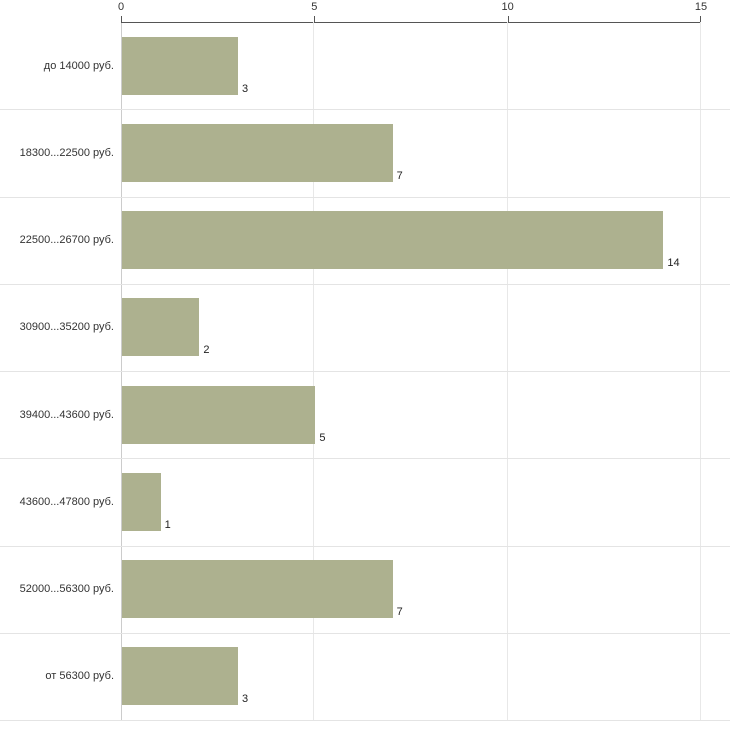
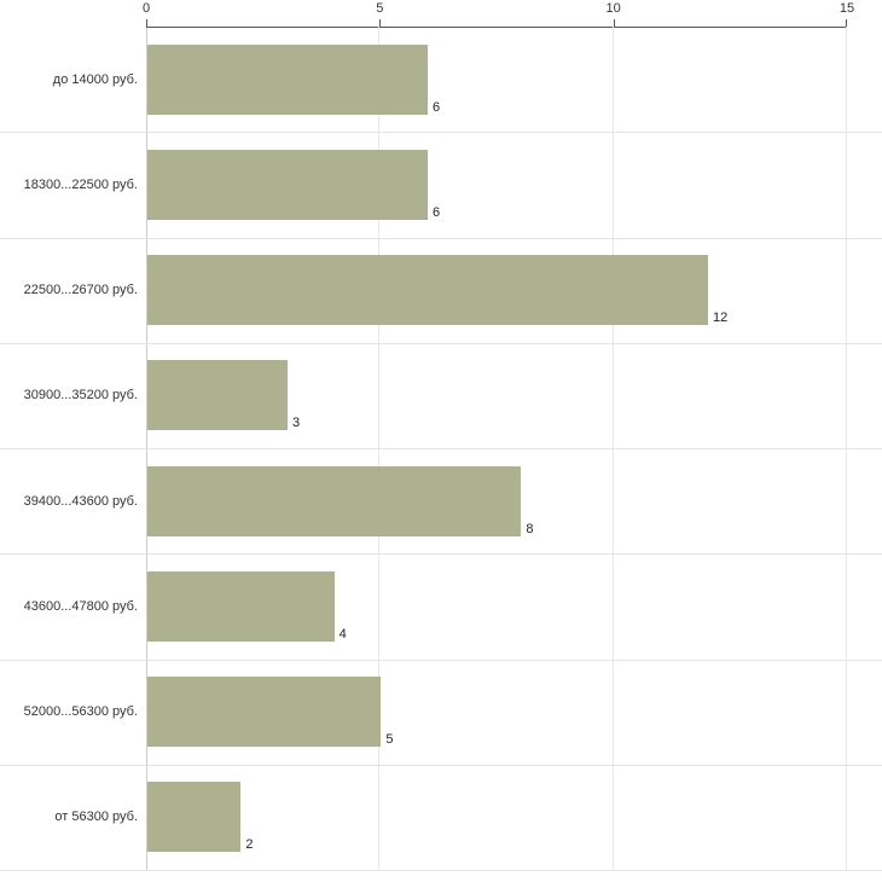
до 14000 руб.: 3 -> 6
18300...22500 руб.: 7 -> 6
22500...26700 руб.: 14 -> 12
30900...35200 руб.: 2 -> 3
39400...43600 руб.: 5 -> 8
43600...47800 руб.: 1 -> 4
52000...56300 руб.: 7 -> 5
от 56300 руб.: 3 -> 2
